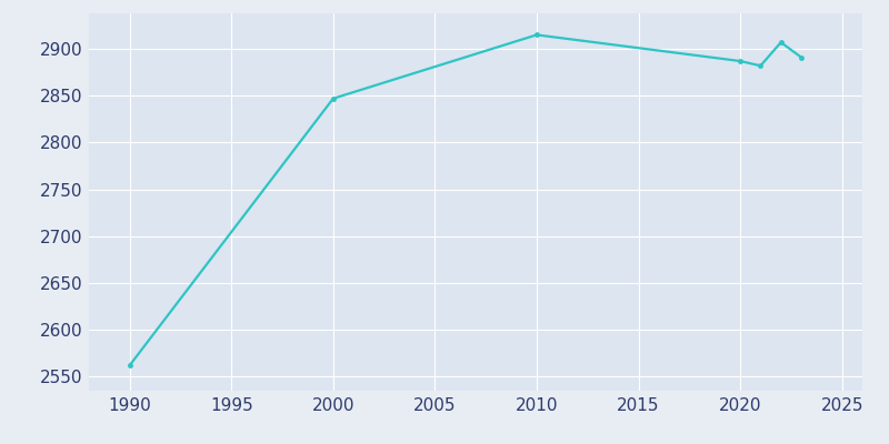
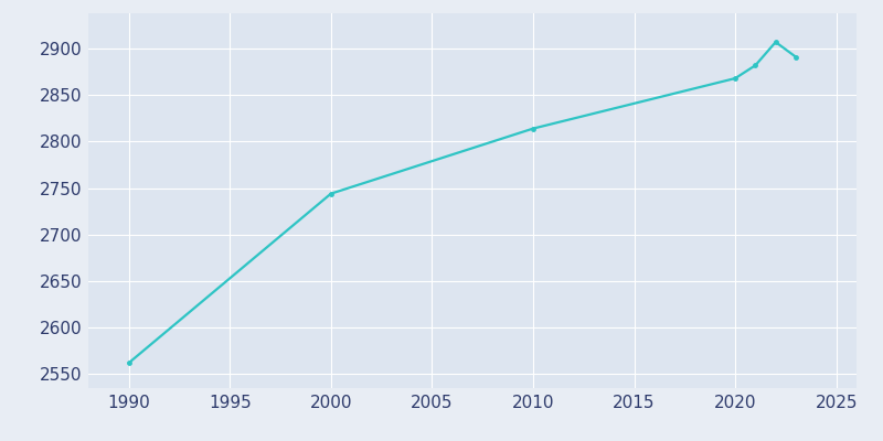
2000: 2847 -> 2744
2010: 2915 -> 2814
2020: 2887 -> 2868
